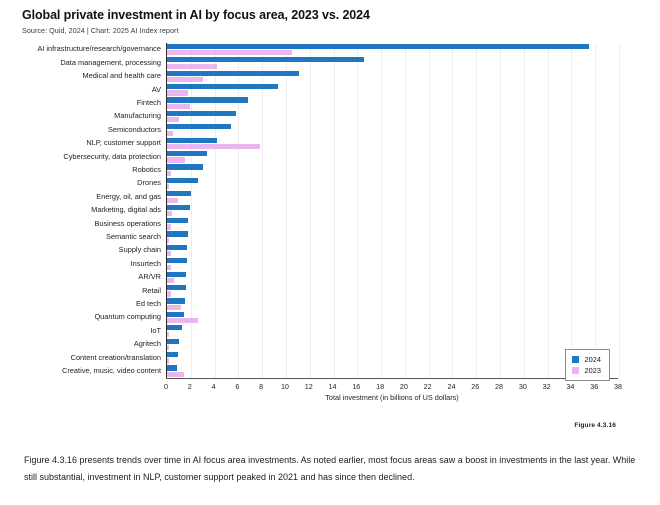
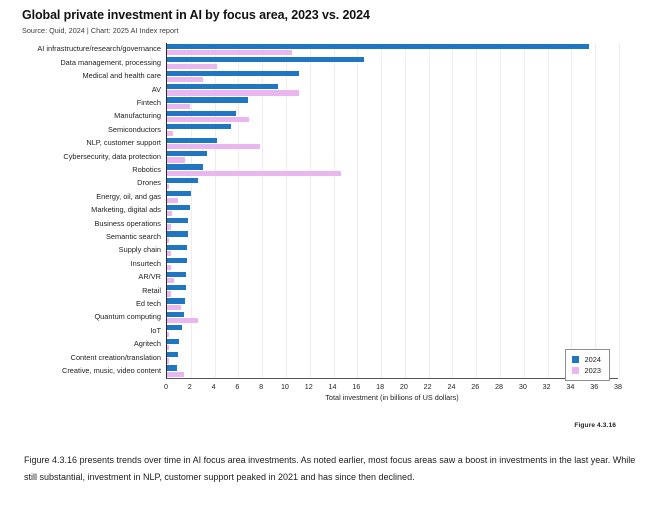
2023/AV: 1.8 -> 11.1
2023/Manufacturing: 1.0 -> 6.9
2023/Robotics: 0.3 -> 14.6
